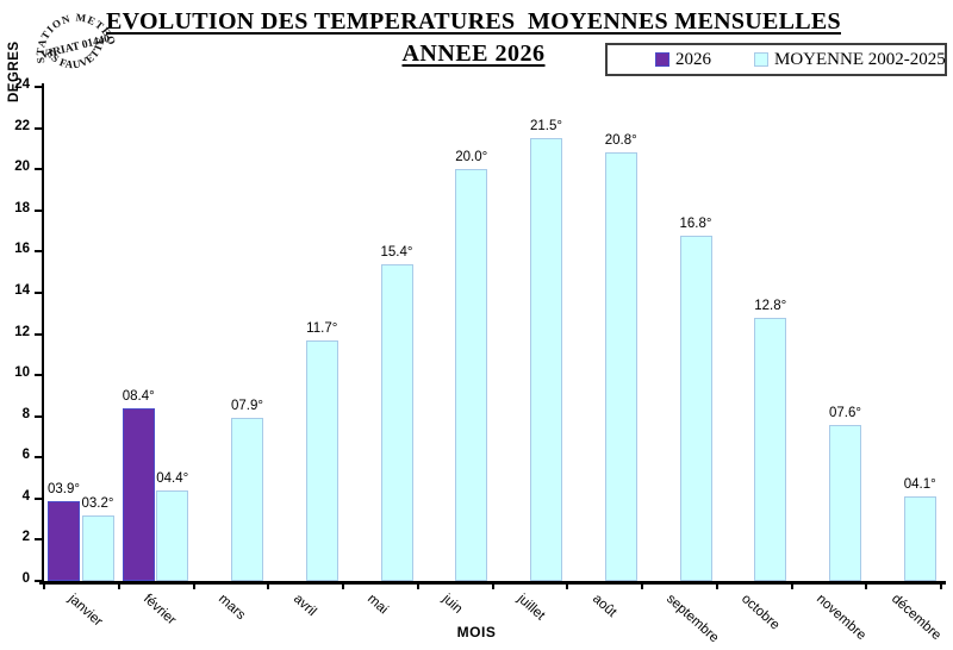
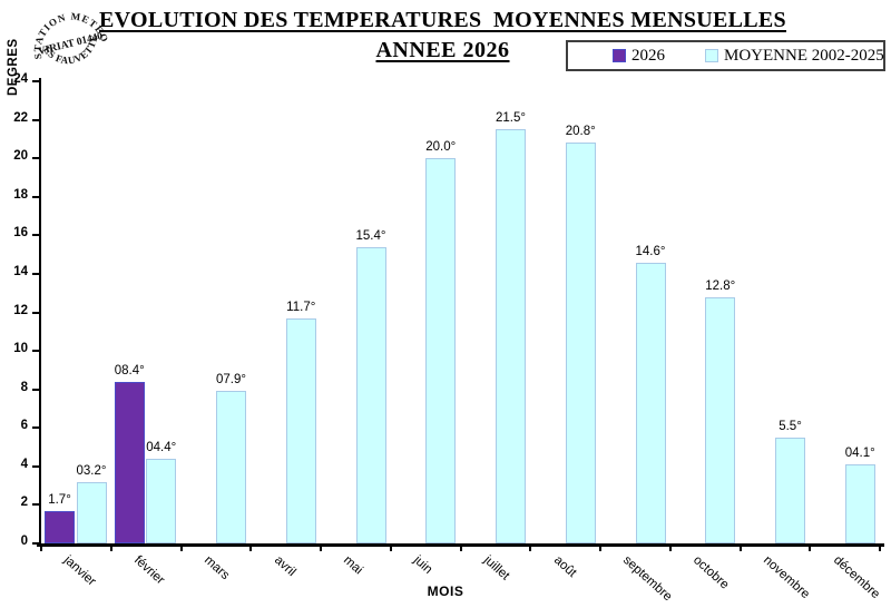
2026/janvier: 03.9° -> 1.7°
MOYENNE 2002-2025/septembre: 16.8° -> 14.6°
MOYENNE 2002-2025/novembre: 07.6° -> 5.5°
